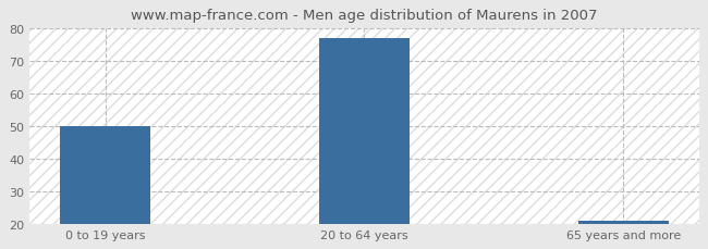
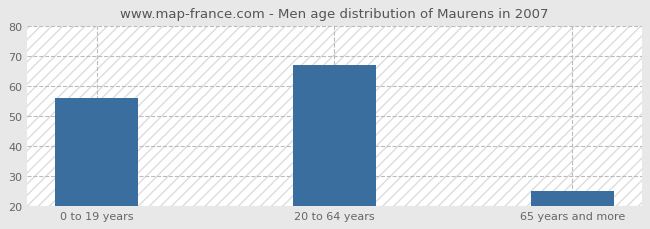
0 to 19 years: 50 -> 56
20 to 64 years: 77 -> 67
65 years and more: 21 -> 25
